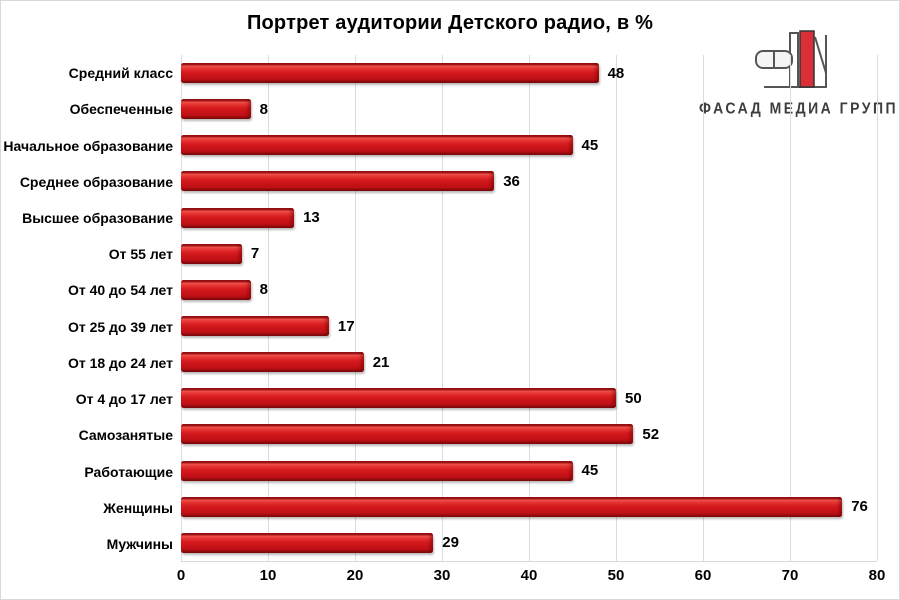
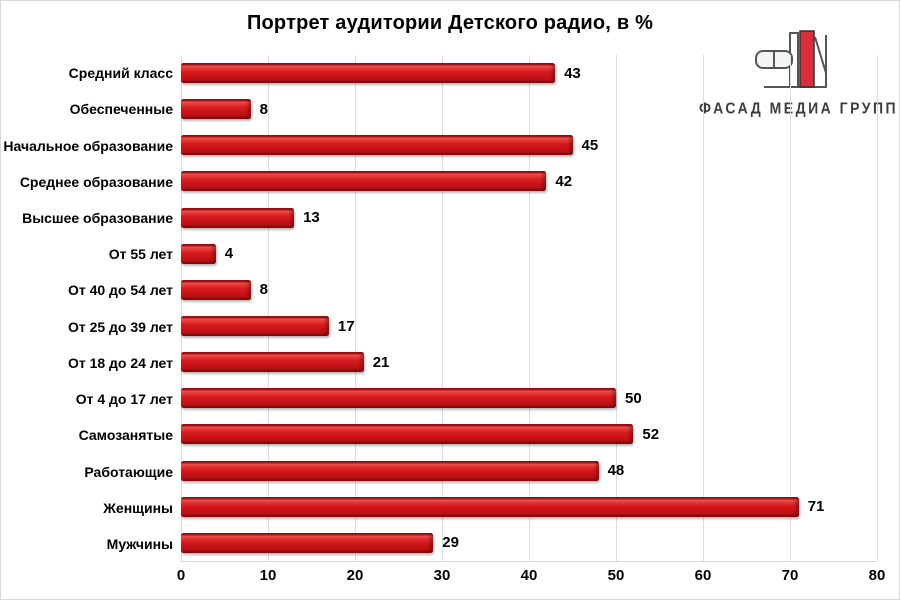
Средний класс: 48 -> 43
Среднее образование: 36 -> 42
От 55 лет: 7 -> 4
Работающие: 45 -> 48
Женщины: 76 -> 71
